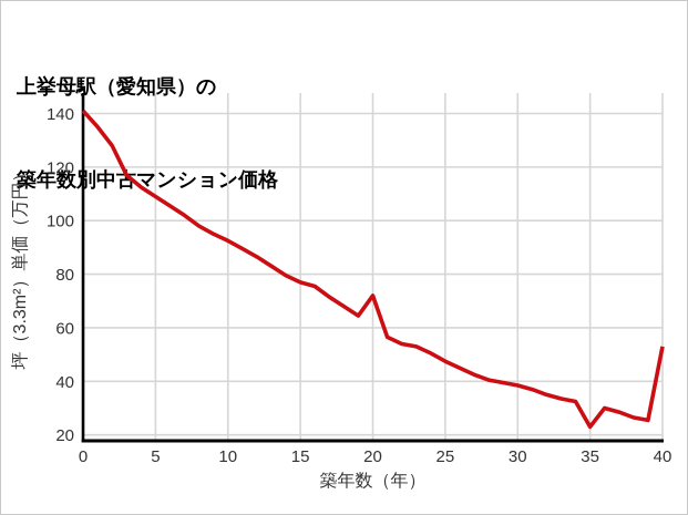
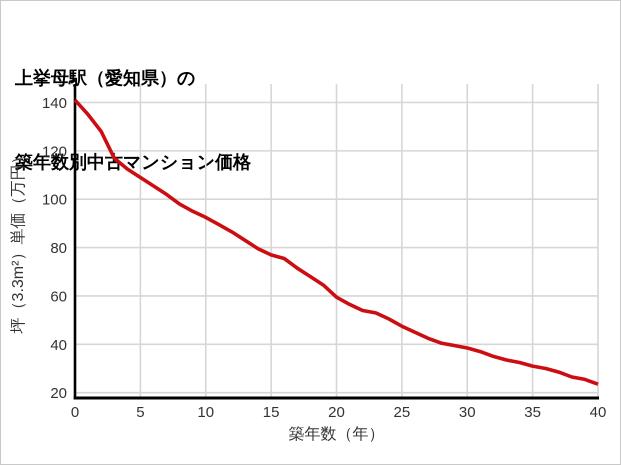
20: 72 -> 60
35: 23 -> 31
40: 53 -> 24
